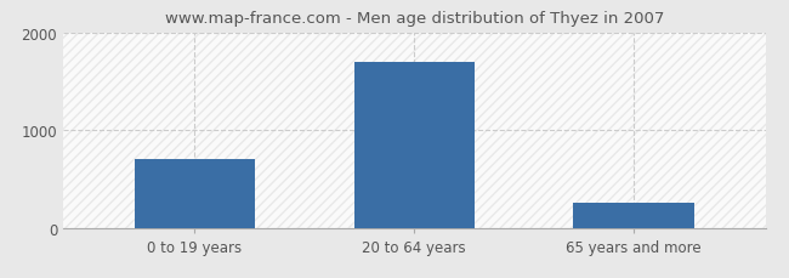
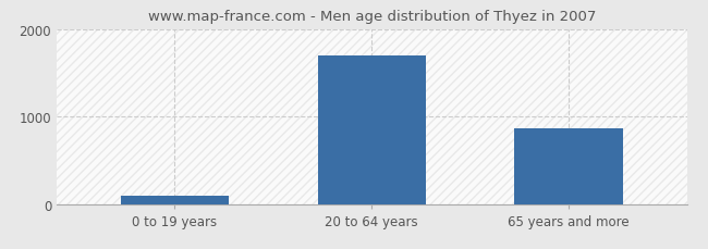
0 to 19 years: 700 -> 100
65 years and more: 250 -> 860
